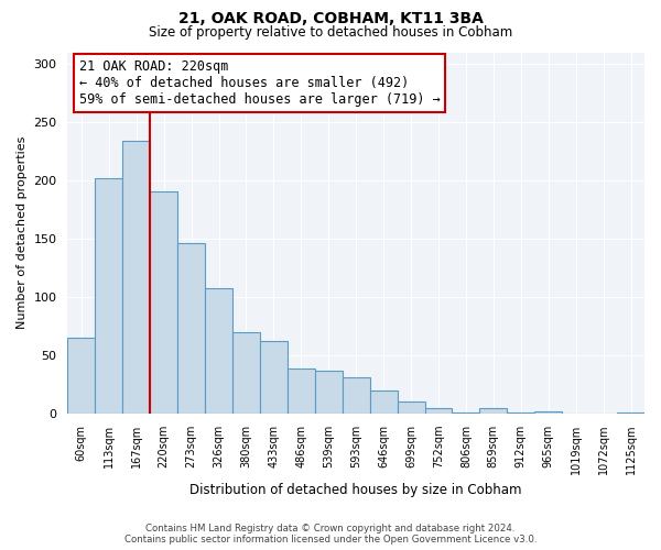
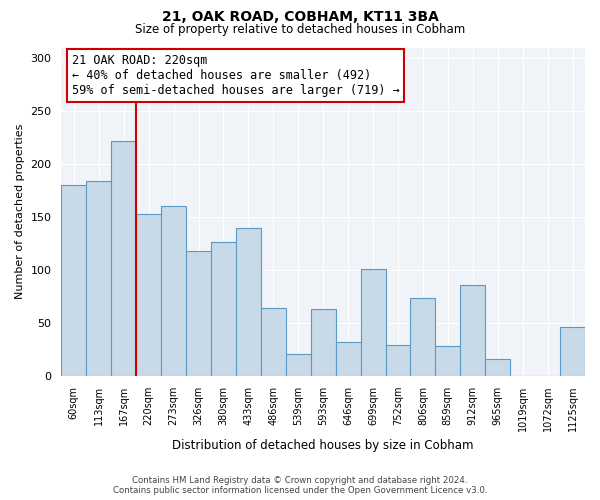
60sqm: 65 -> 180
113sqm: 202 -> 184
167sqm: 234 -> 222
220sqm: 191 -> 153
273sqm: 146 -> 160
326sqm: 108 -> 118
380sqm: 70 -> 126
433sqm: 62 -> 140
486sqm: 39 -> 64
539sqm: 37 -> 21
593sqm: 31 -> 63
646sqm: 20 -> 32
699sqm: 10 -> 101
752sqm: 5 -> 29
806sqm: 1 -> 74
859sqm: 5 -> 28
912sqm: 1 -> 86
965sqm: 2 -> 16
1125sqm: 1 -> 46
